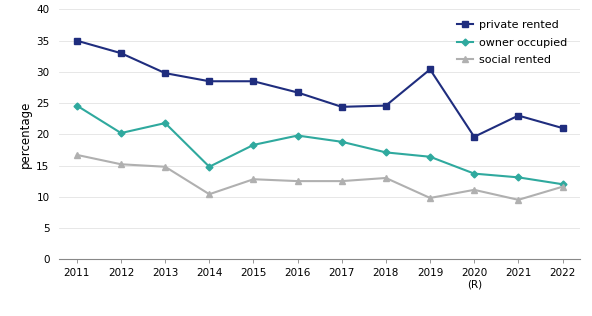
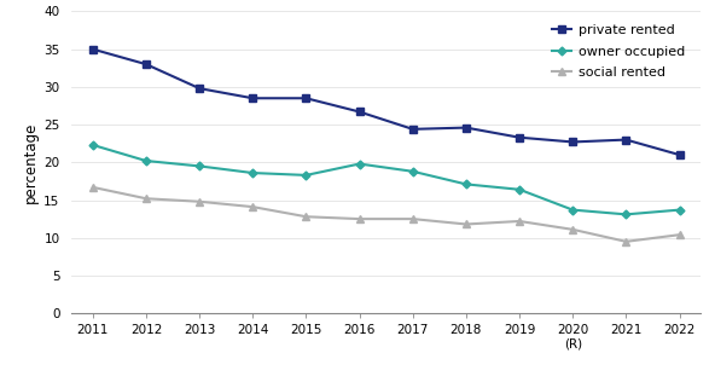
owner occupied/2011: 24.6 -> 22.3
owner occupied/2013: 21.8 -> 19.5
owner occupied/2014: 14.8 -> 18.6
social rented/2014: 10.4 -> 14.1
social rented/2018: 13.0 -> 11.8
private rented/2019: 30.4 -> 23.3
social rented/2019: 9.8 -> 12.2
private rented/2020 (R): 19.6 -> 22.7
owner occupied/2022: 12.0 -> 13.7
social rented/2022: 11.6 -> 10.4
